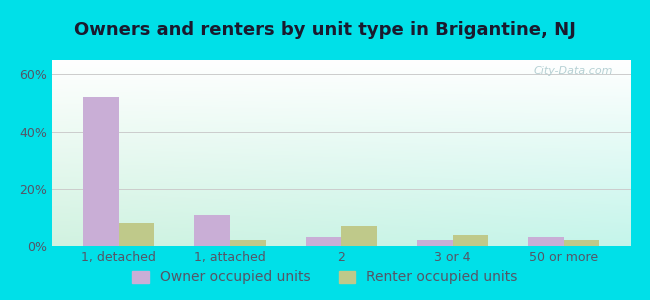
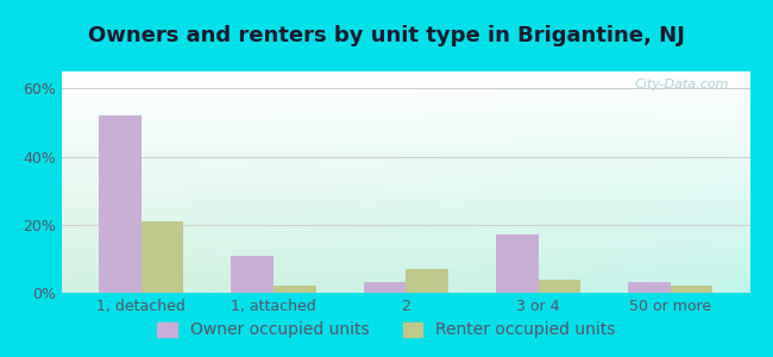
Renter occupied units/1, detached: 8% -> 21%
Owner occupied units/3 or 4: 2% -> 17%
